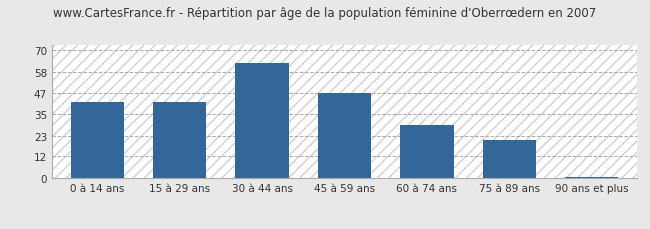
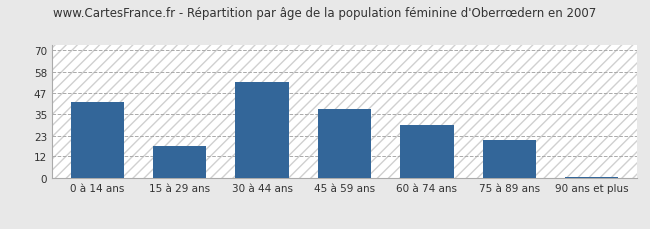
15 à 29 ans: 42 -> 18
30 à 44 ans: 63 -> 53
45 à 59 ans: 47 -> 38
